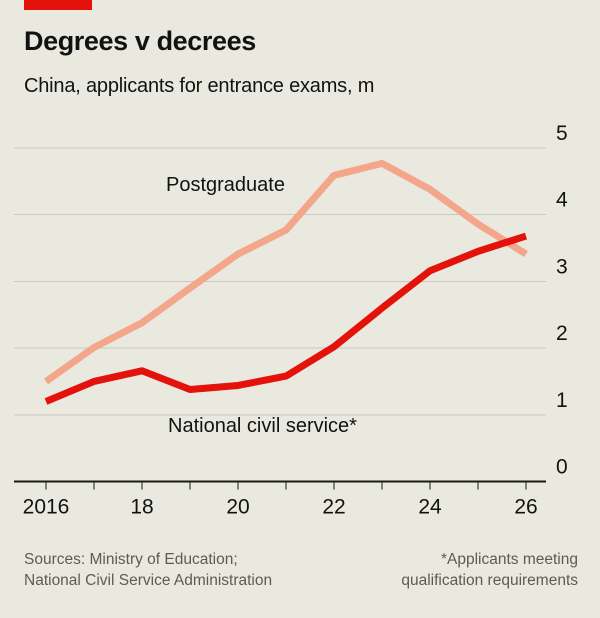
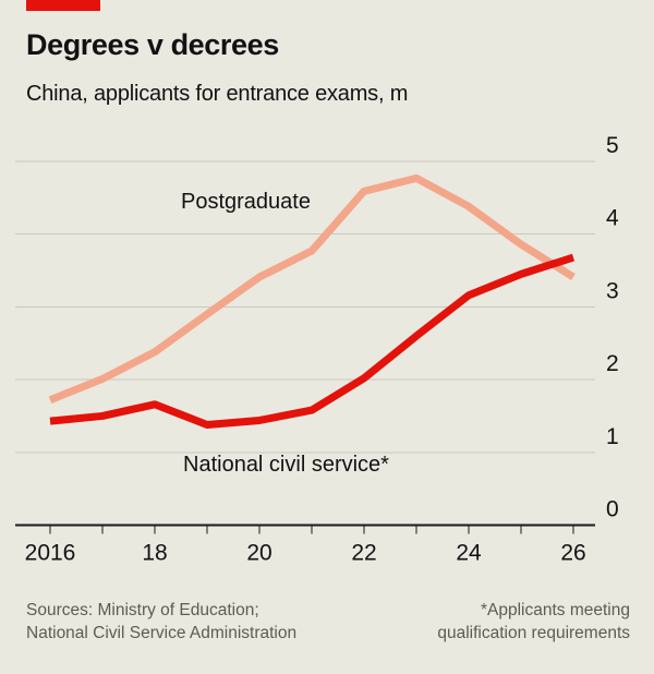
Postgraduate/2016: 1.5 -> 1.7
National civil service*/2016: 1.2 -> 1.4
